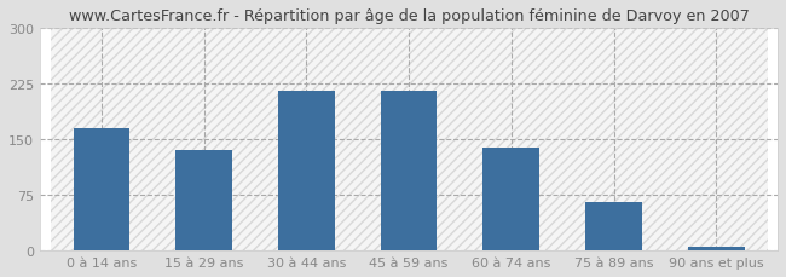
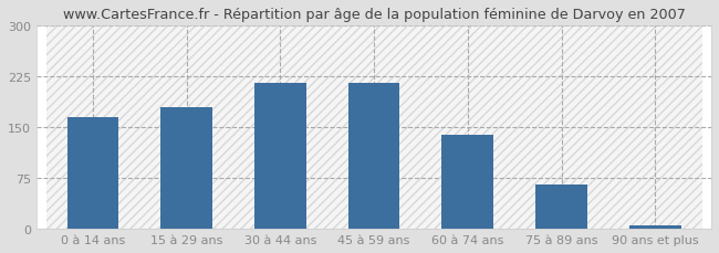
15 à 29 ans: 135 -> 180
